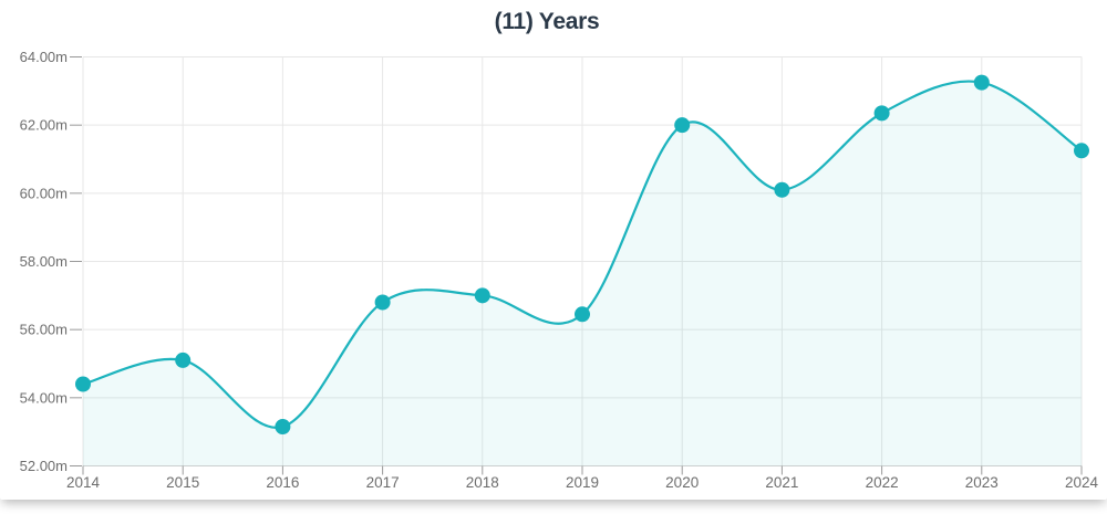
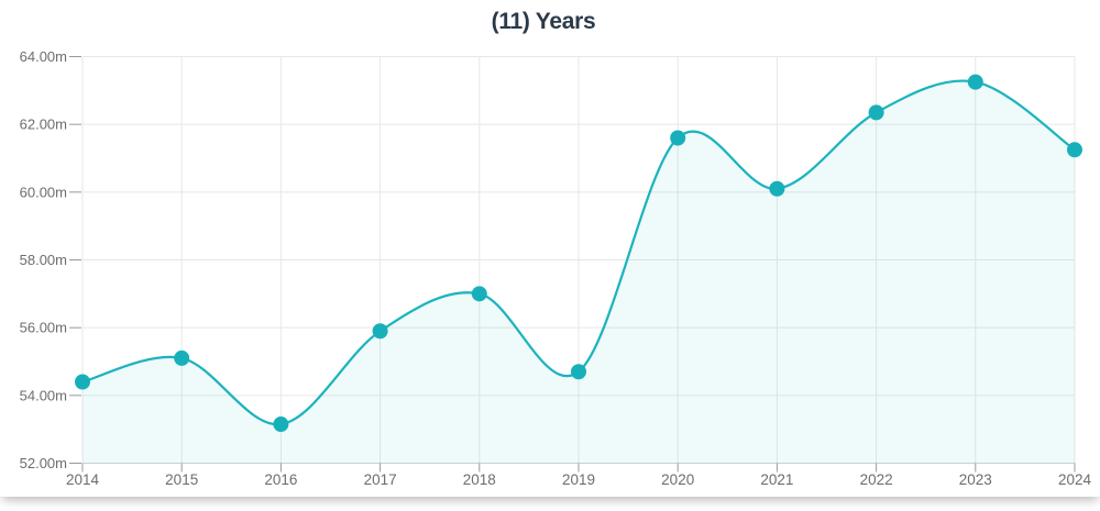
2017: 56.8m -> 55.9m
2019: 56.5m -> 54.7m
2020: 62.0m -> 61.6m
